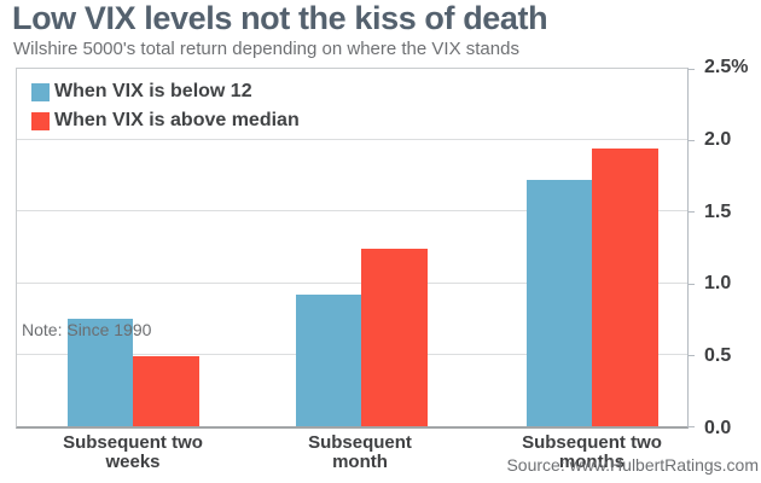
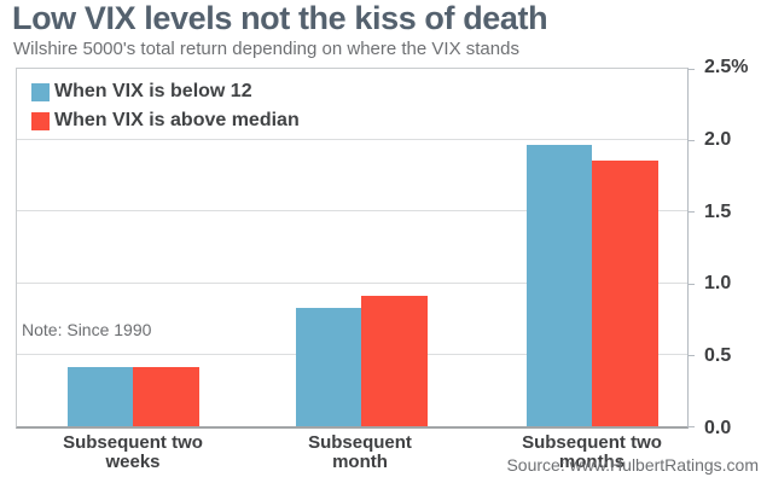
When VIX is below 12/Subsequent two weeks: 0.75% -> 0.41%
When VIX is above median/Subsequent two weeks: 0.49% -> 0.41%
When VIX is below 12/Subsequent month: 0.92% -> 0.83%
When VIX is above median/Subsequent month: 1.24% -> 0.91%
When VIX is below 12/Subsequent two months: 1.72% -> 1.97%
When VIX is above median/Subsequent two months: 1.94% -> 1.86%
